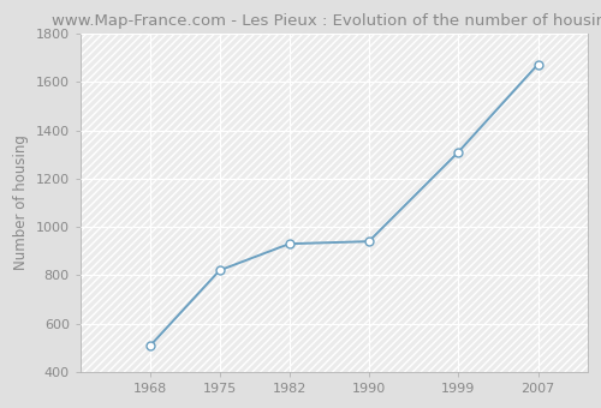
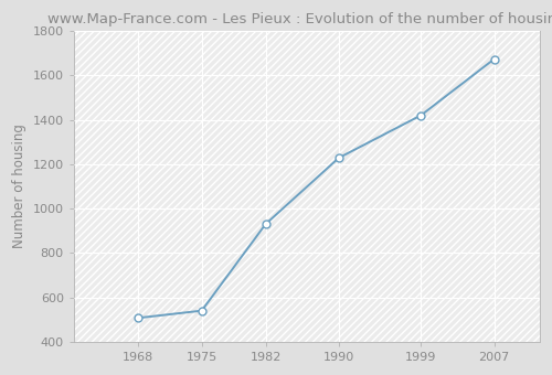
1975: 820 -> 540
1990: 940 -> 1228
1999: 1310 -> 1420
